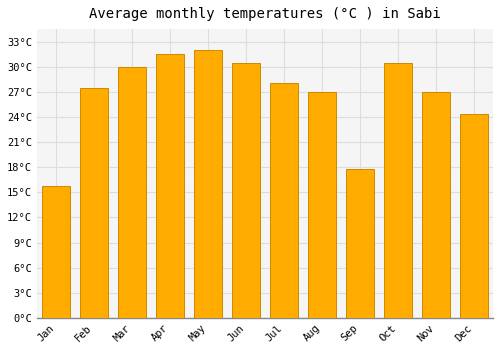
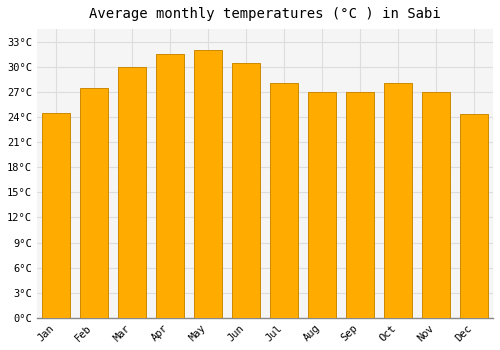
Jan: 15.8°C -> 24.5°C
Sep: 17.8°C -> 27.0°C
Oct: 30.4°C -> 28.0°C
